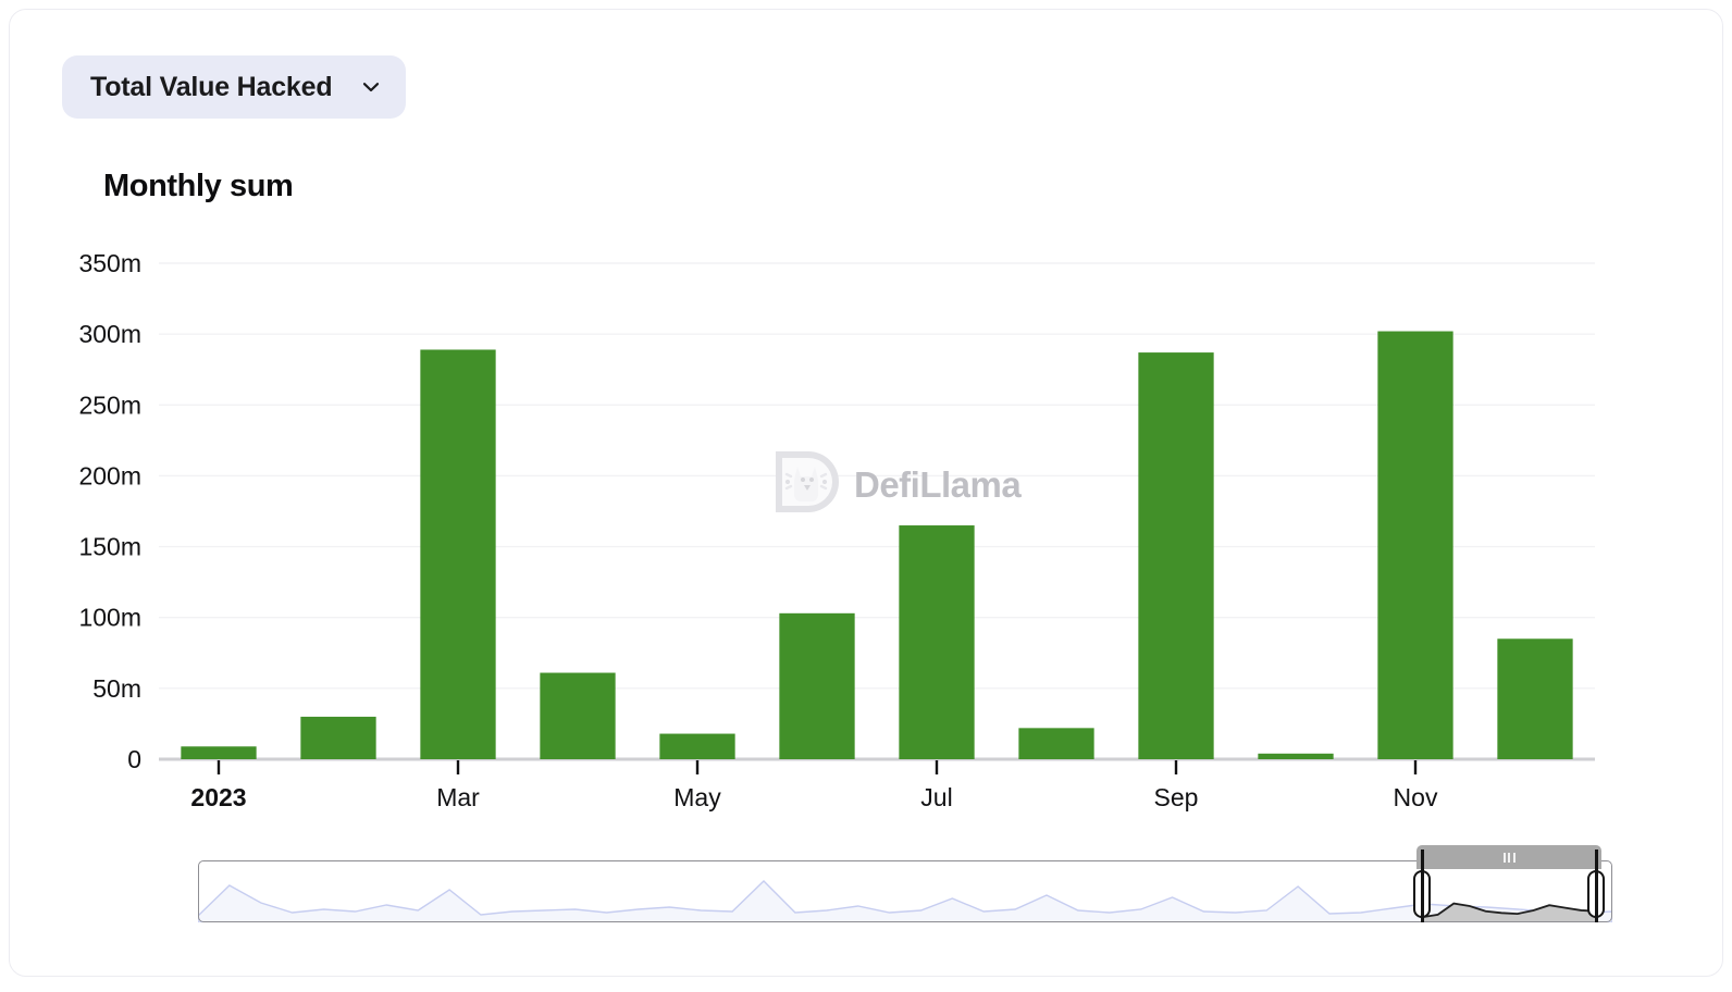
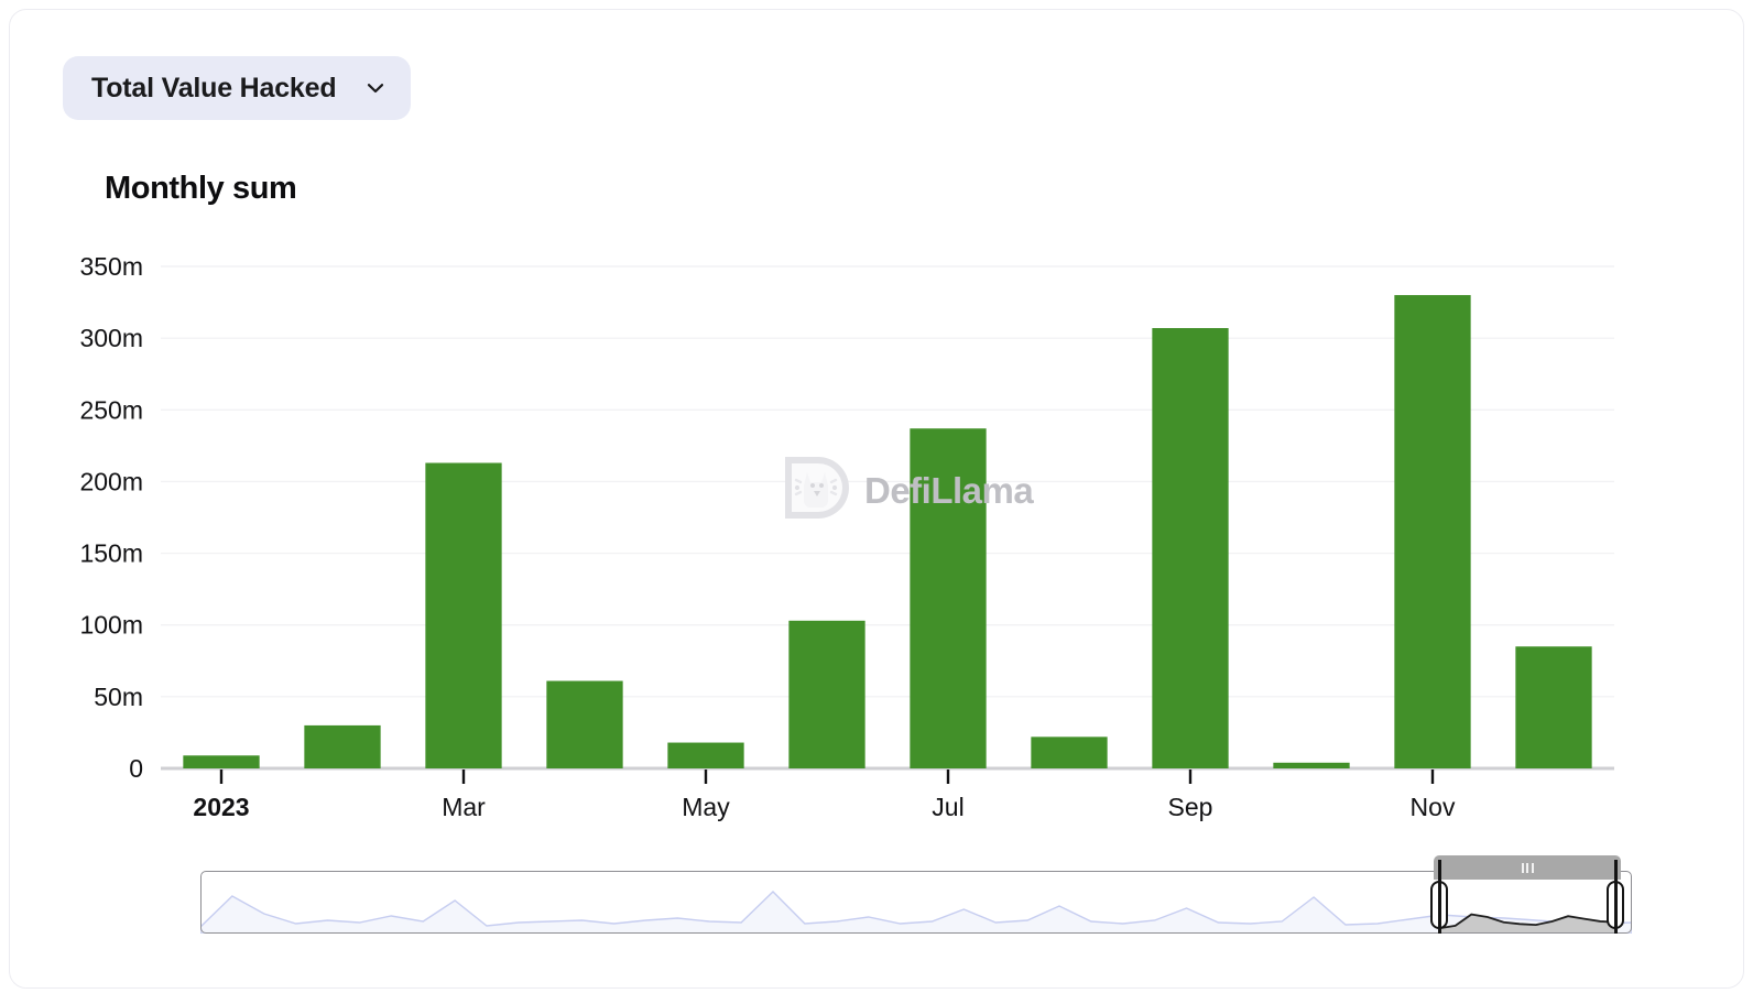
Mar: 289m -> 213m
Jul: 165m -> 237m
Sep: 287m -> 307m
Nov: 302m -> 330m
